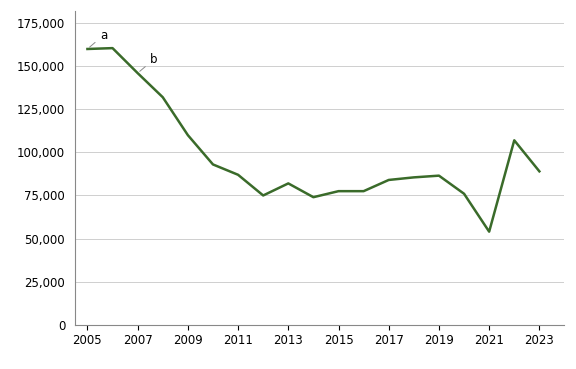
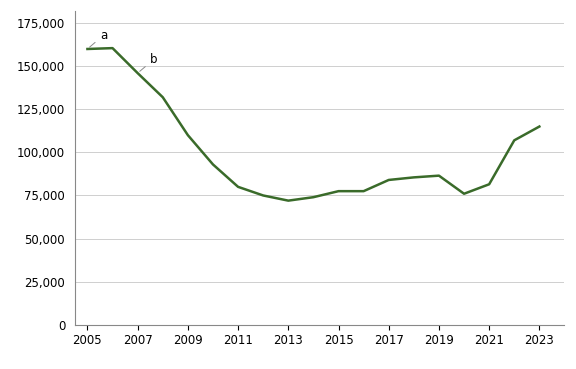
2011: 87,000 -> 80,000
2013: 82,000 -> 72,000
2021: 54,000 -> 82,000
2023: 89,000 -> 115,000
